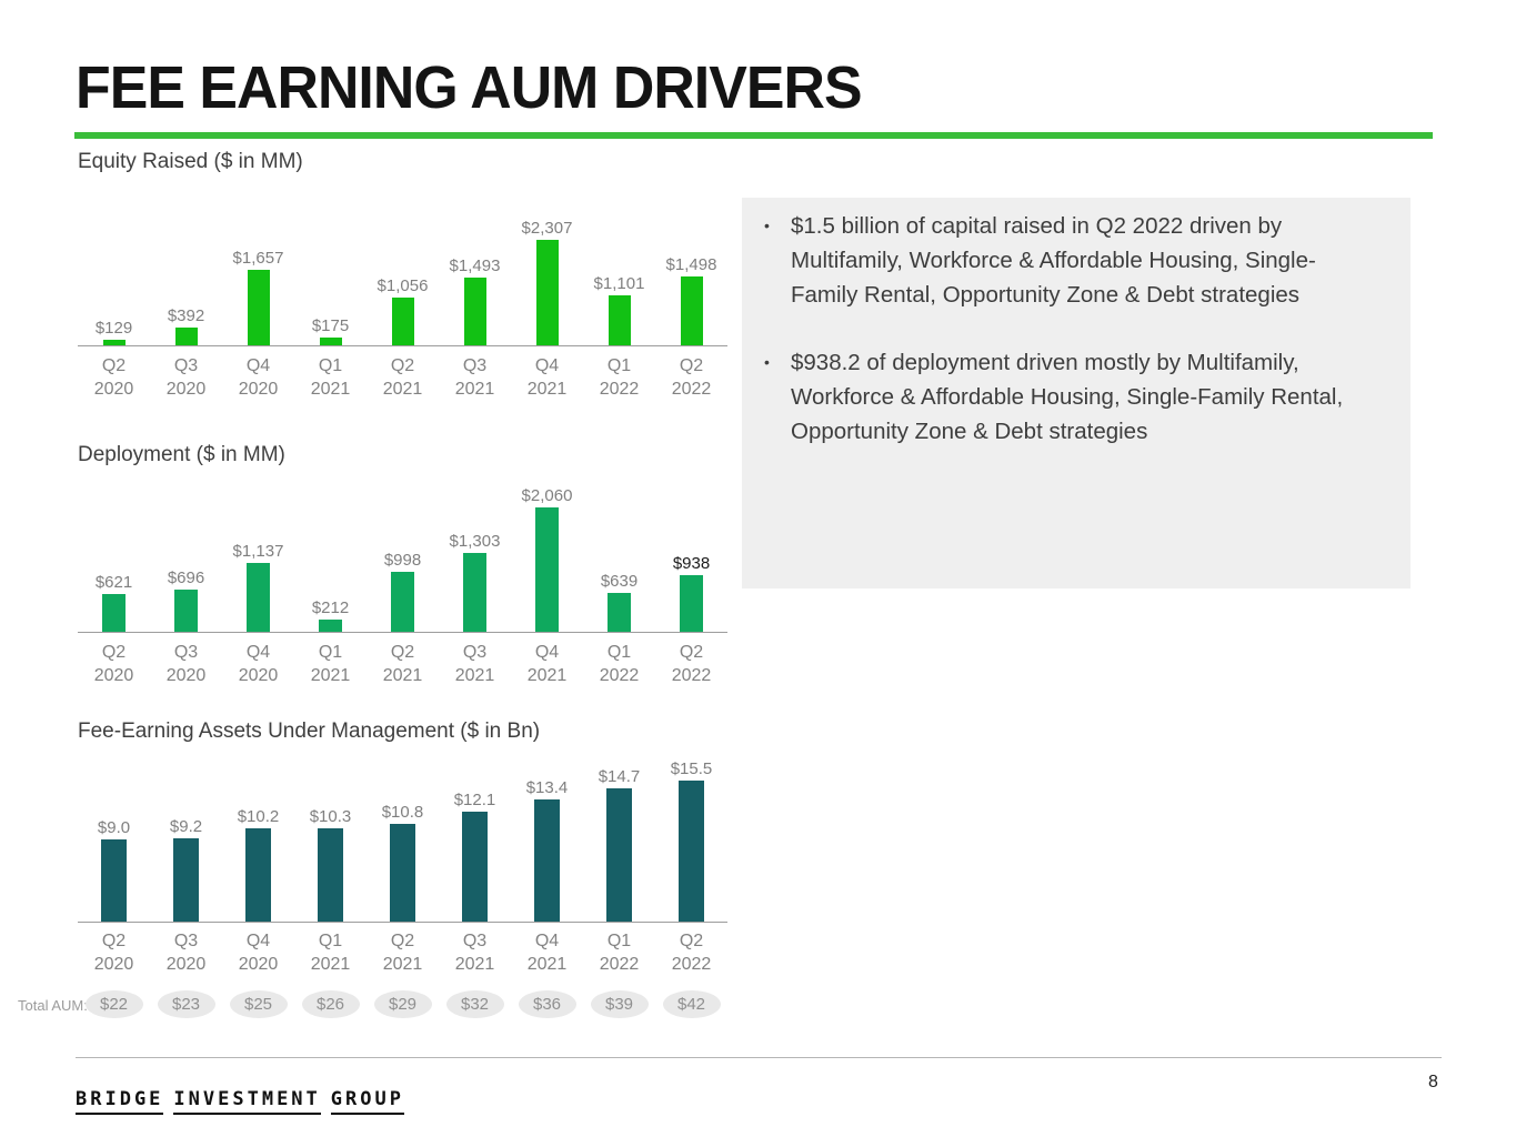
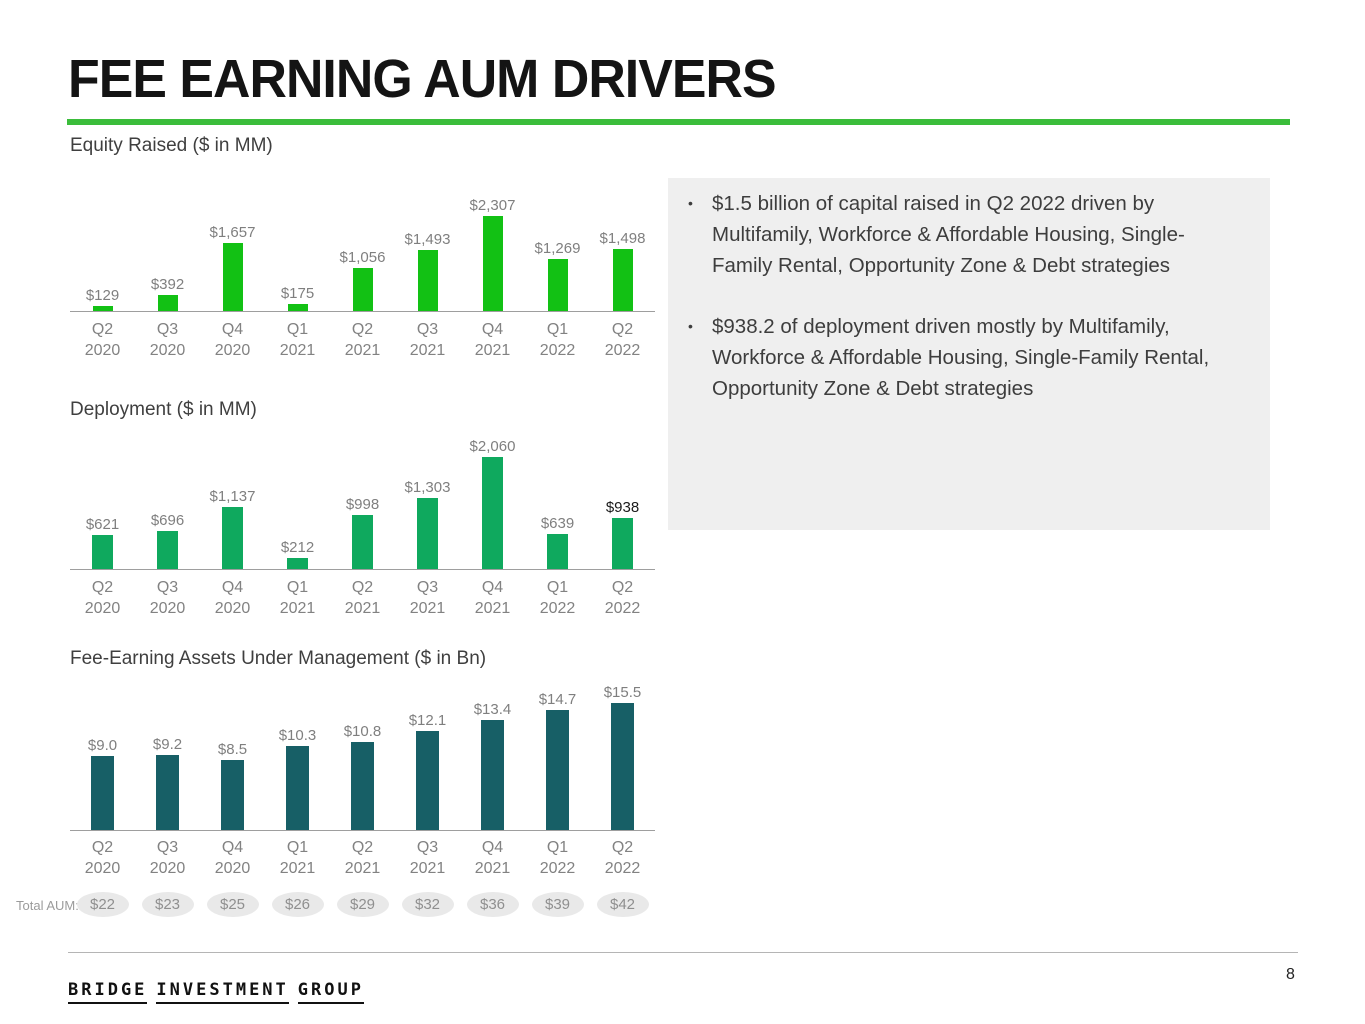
Equity Raised ($ in MM)/Q1 2022: $1,101 -> $1,269
Fee-Earning Assets Under Management ($ in Bn)/Q4 2020: $10.2 -> $8.5
